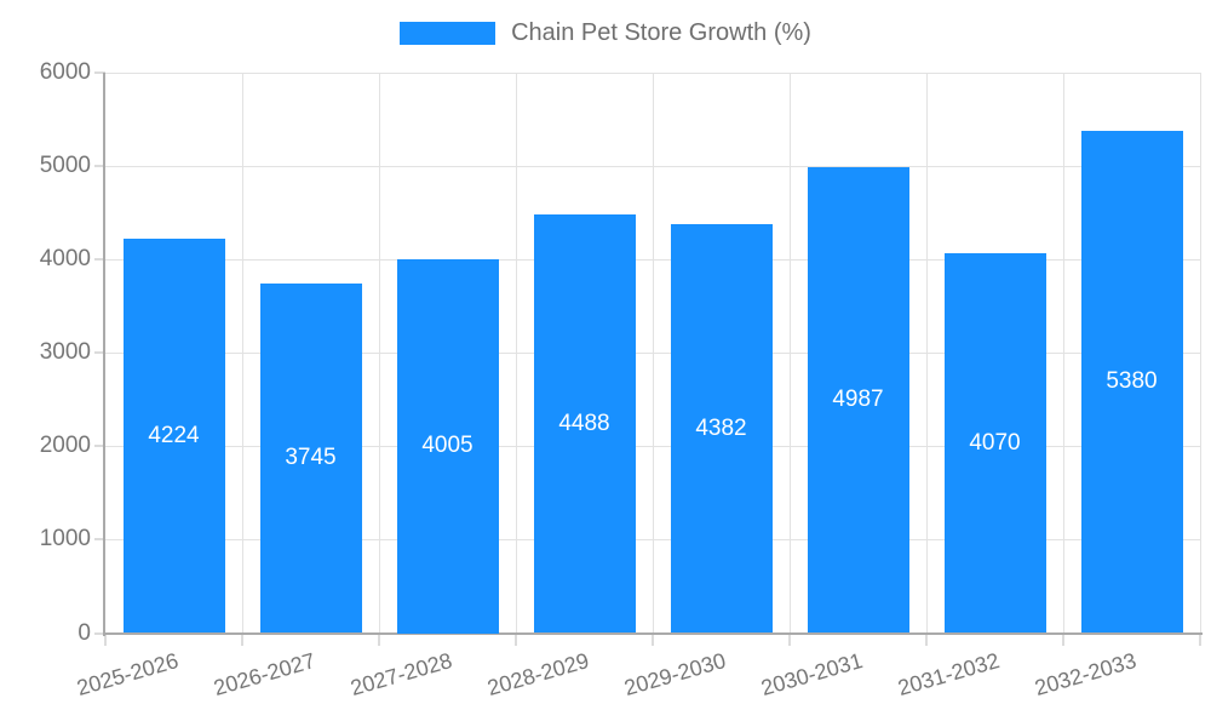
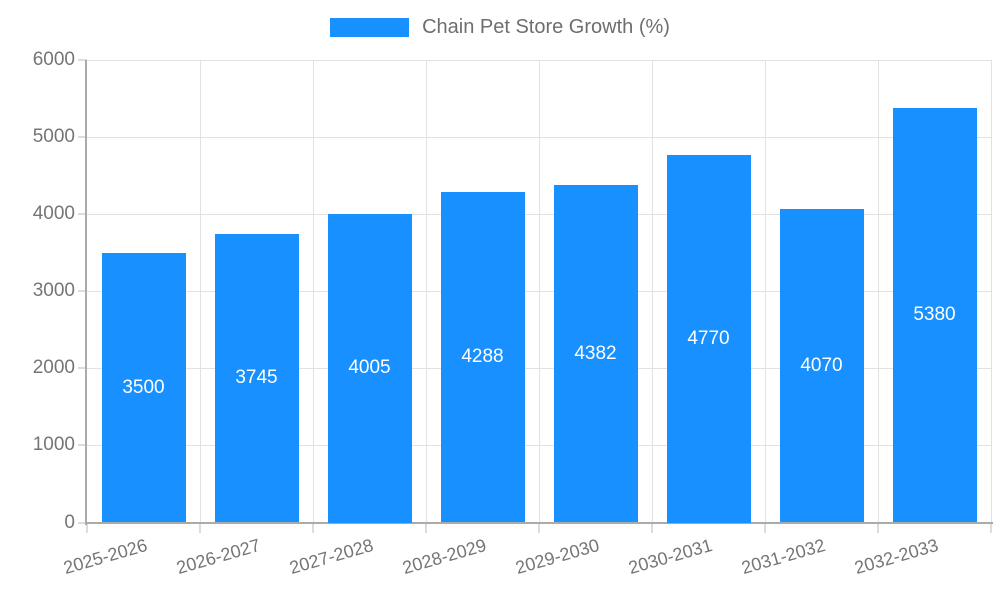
2025-2026: 4224 -> 3500
2028-2029: 4488 -> 4288
2030-2031: 4987 -> 4770
